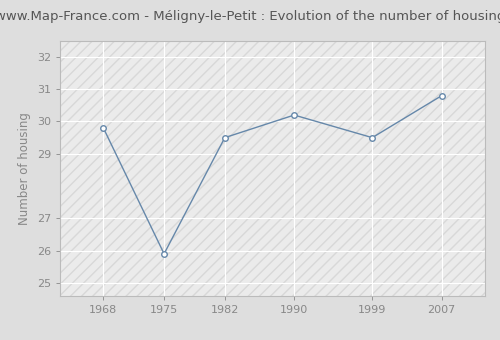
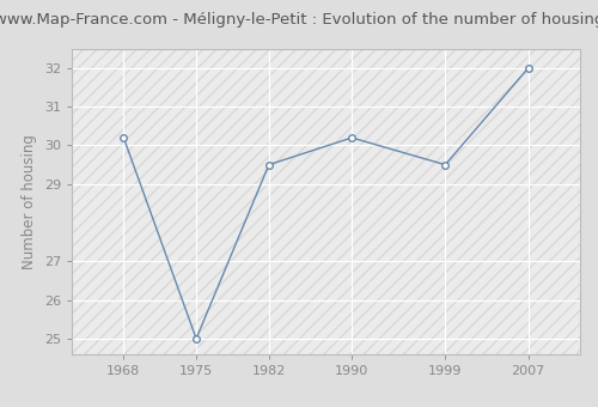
1968: 29.8 -> 30.2
1975: 25.9 -> 25.0
2007: 30.8 -> 32.0
